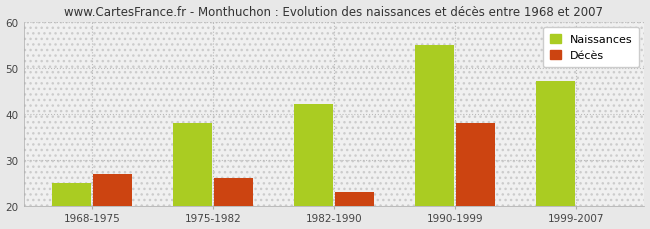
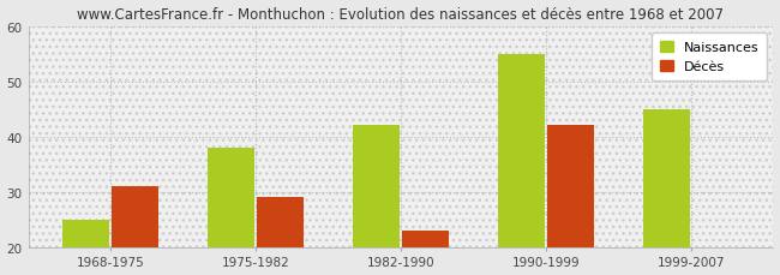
Décès/1968-1975: 27 -> 31
Décès/1975-1982: 26 -> 29
Décès/1990-1999: 38 -> 42
Naissances/1999-2007: 47 -> 45
